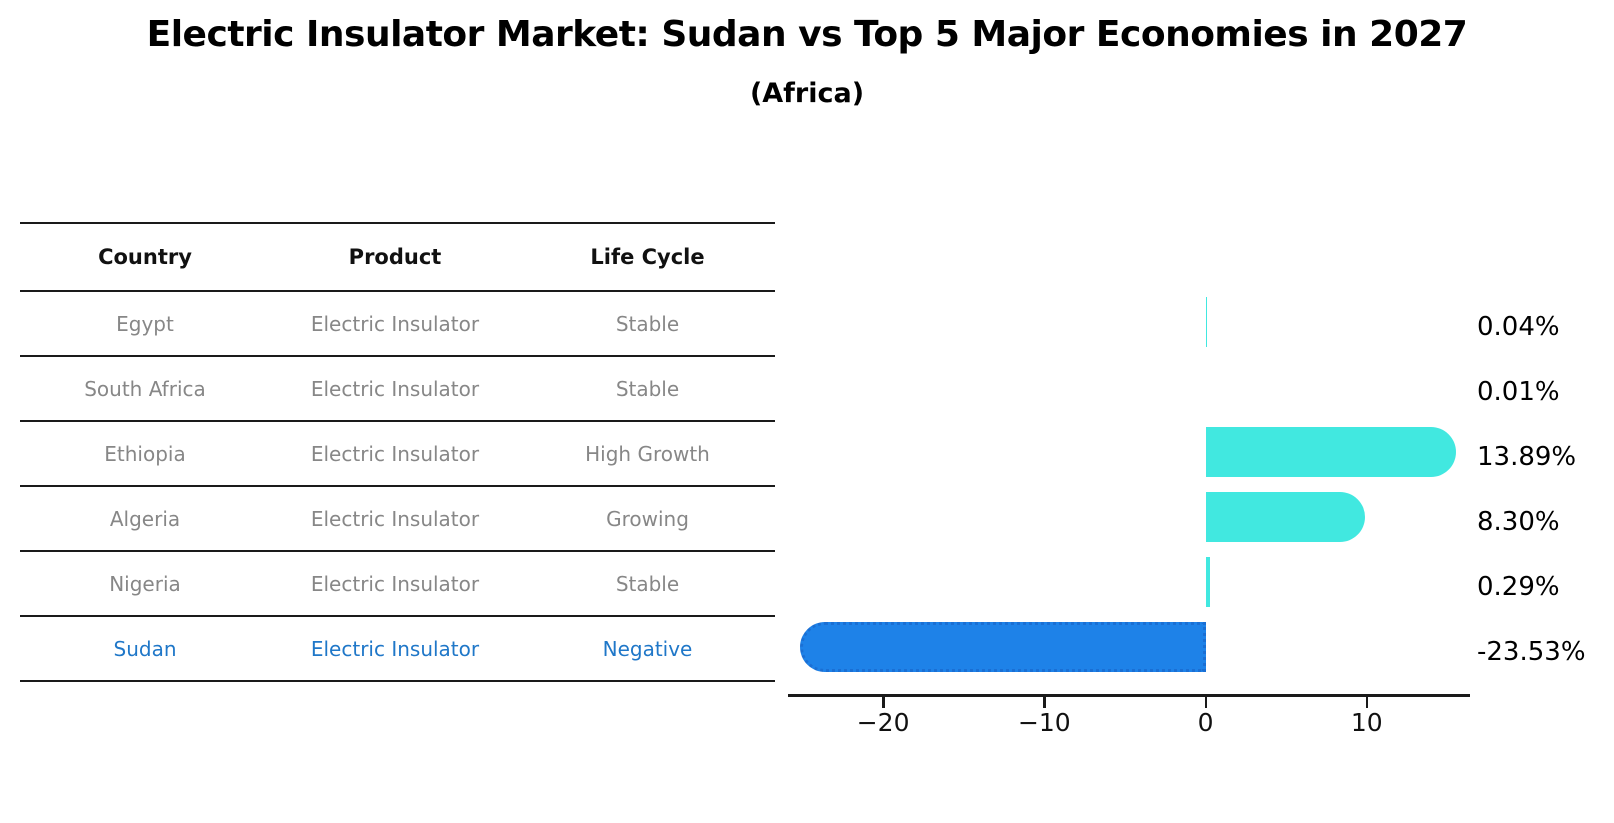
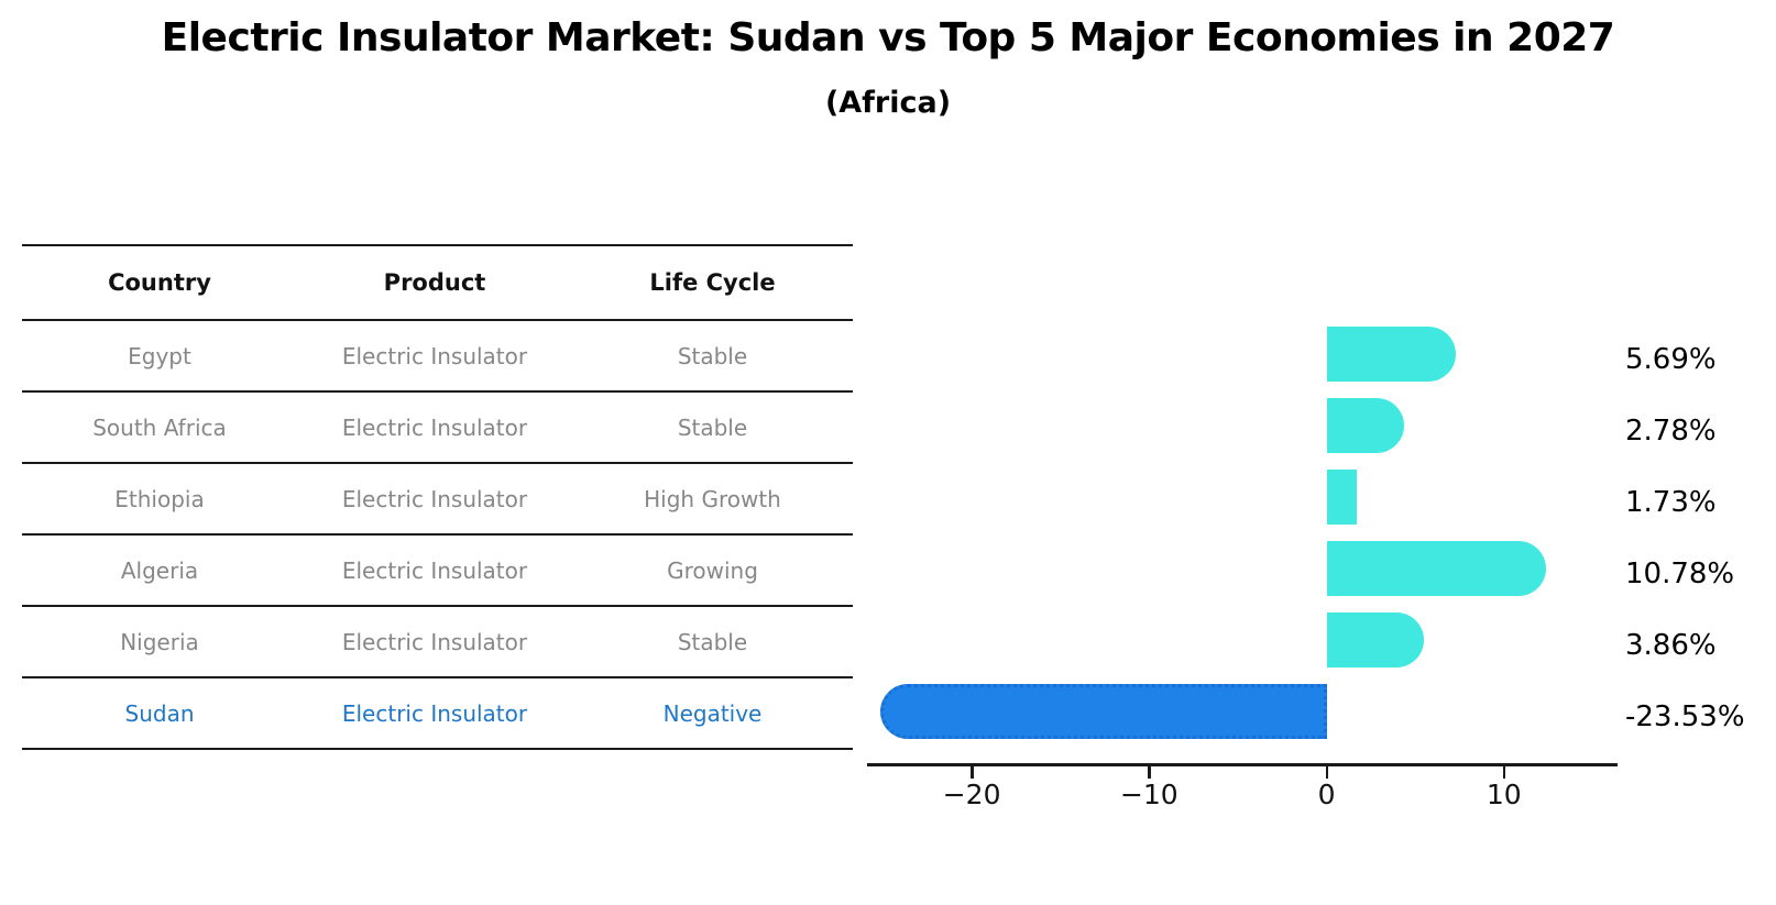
Egypt: 0.04% -> 5.69%
South Africa: 0.01% -> 2.78%
Ethiopia: 13.89% -> 1.73%
Algeria: 8.30% -> 10.78%
Nigeria: 0.29% -> 3.86%
